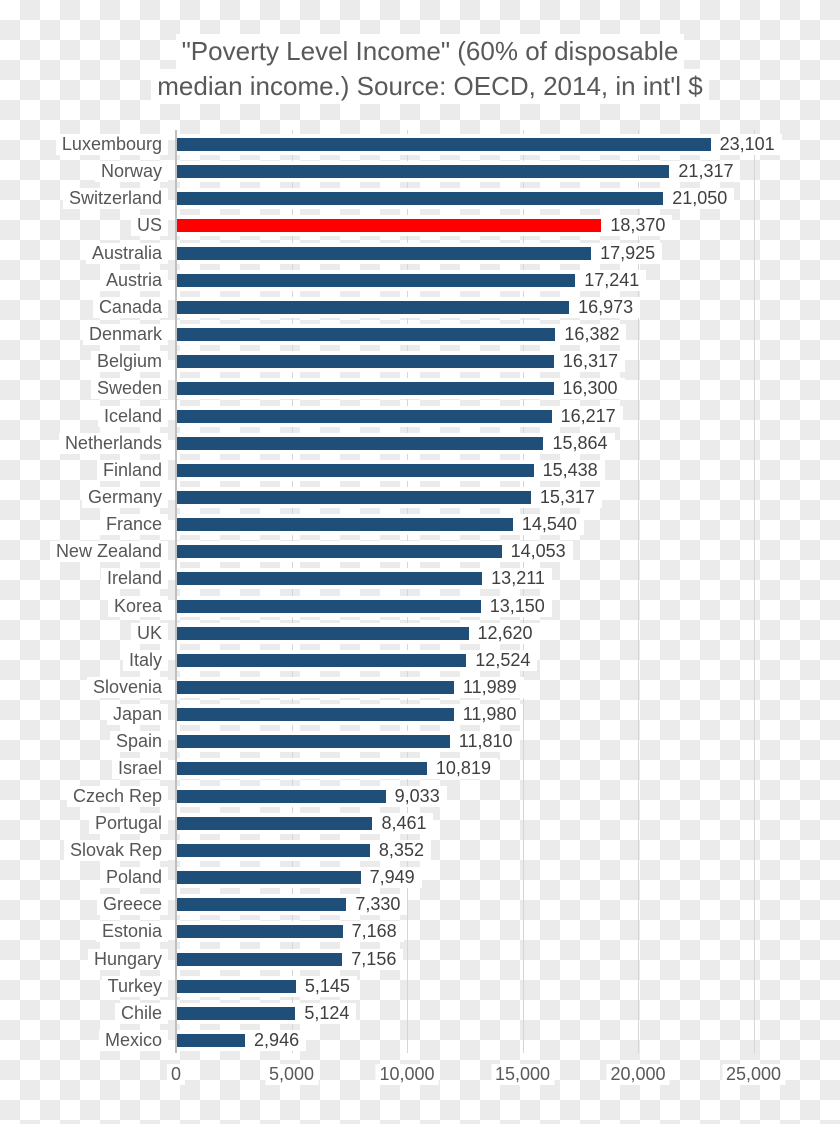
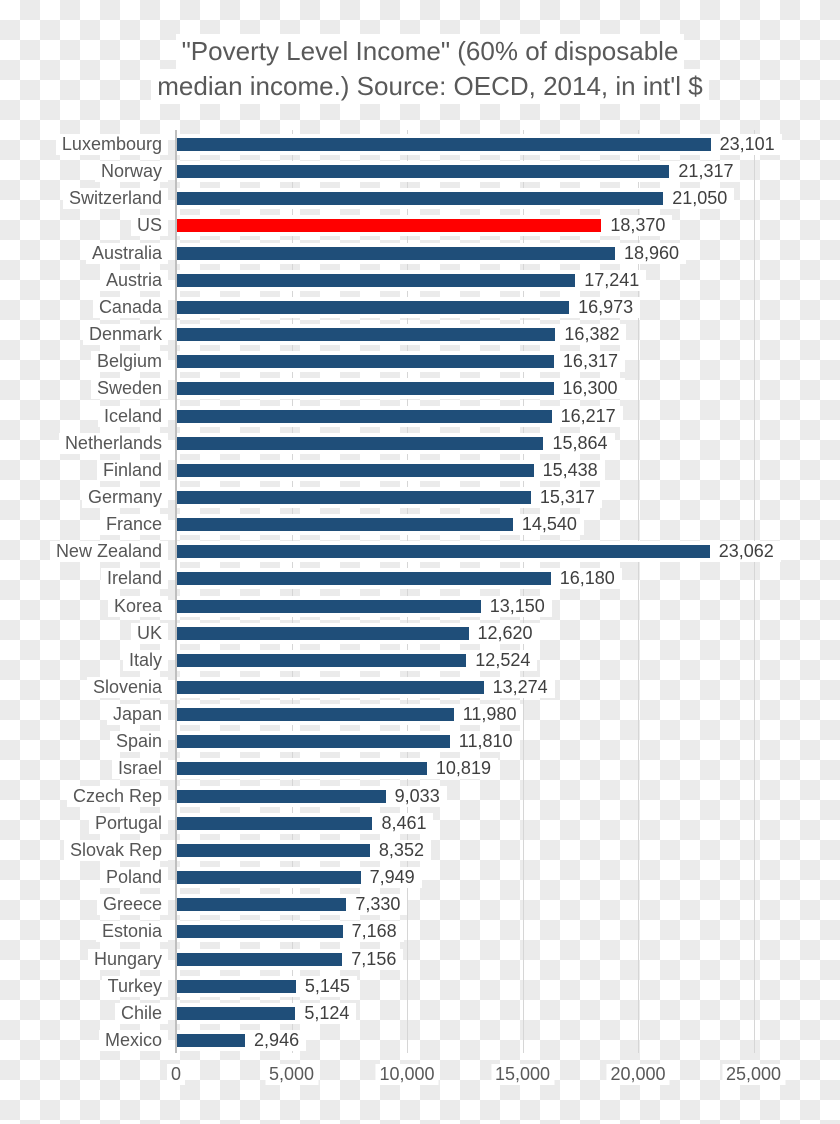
Australia: 17,925 -> 18,960
New Zealand: 14,053 -> 23,062
Ireland: 13,211 -> 16,180
Slovenia: 11,989 -> 13,274
